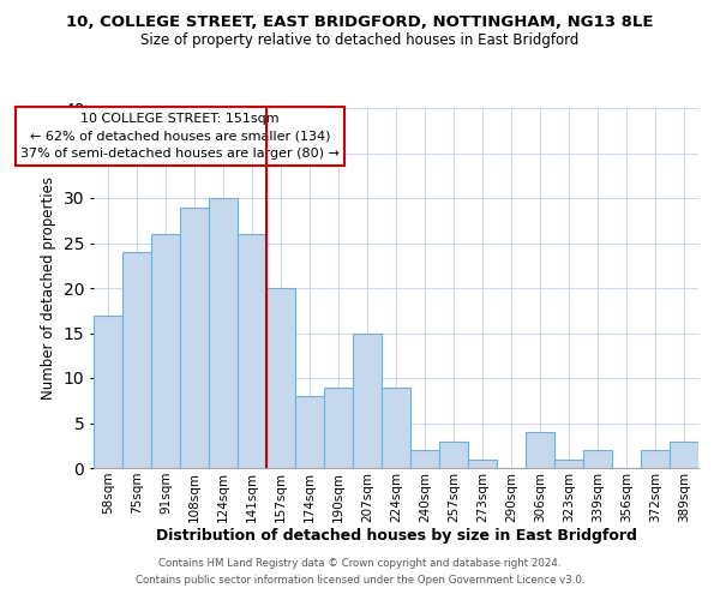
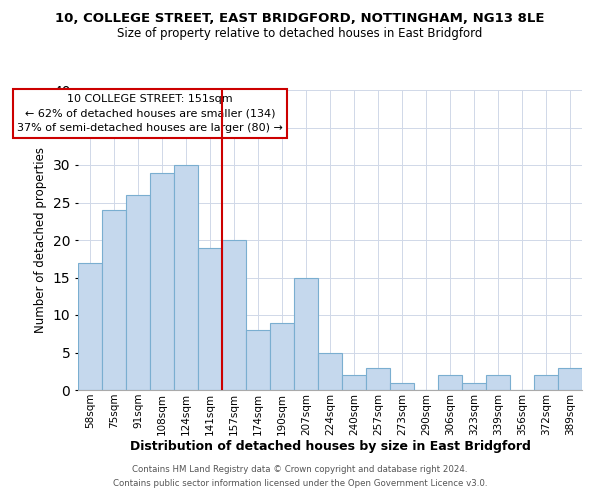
141sqm: 26 -> 19
224sqm: 9 -> 5
306sqm: 4 -> 2
